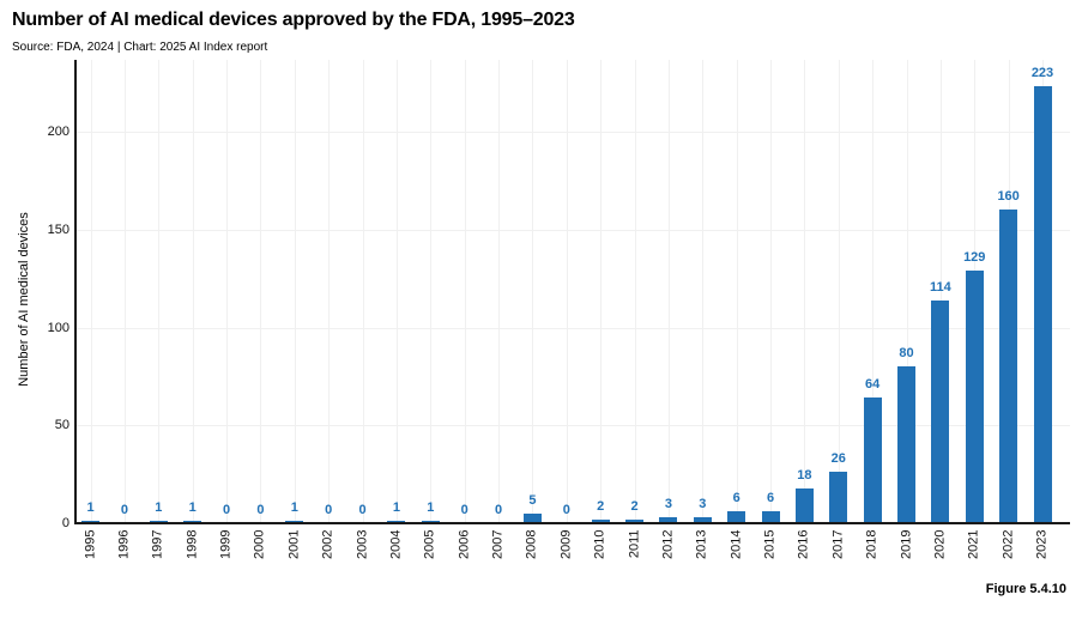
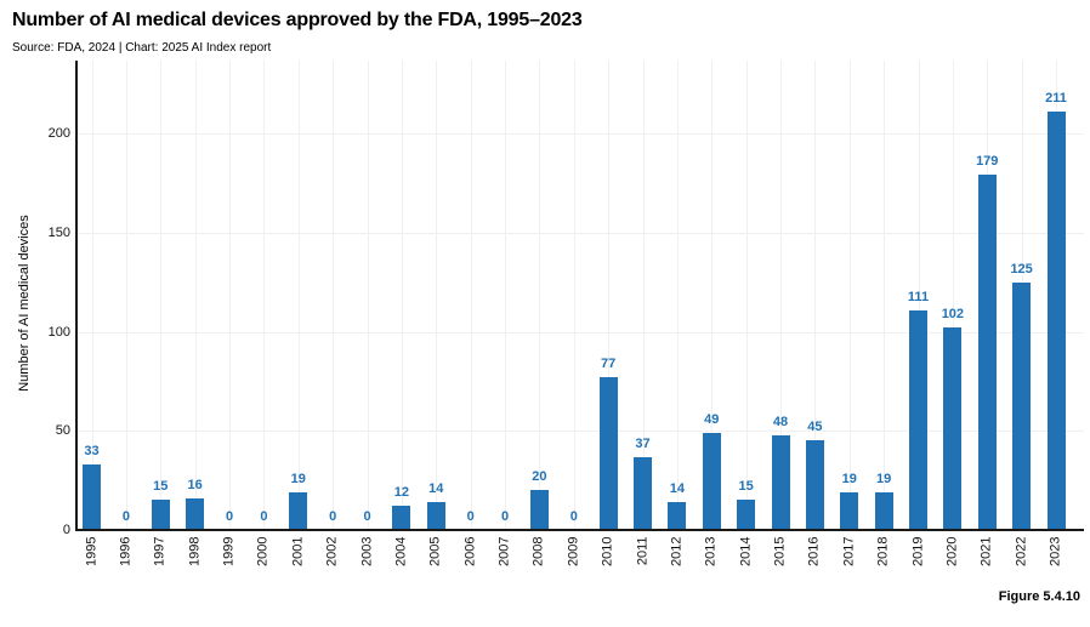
1995: 1 -> 33
1997: 1 -> 15
1998: 1 -> 16
2001: 1 -> 19
2004: 1 -> 12
2005: 1 -> 14
2008: 5 -> 20
2010: 2 -> 77
2011: 2 -> 37
2012: 3 -> 14
2013: 3 -> 49
2014: 6 -> 15
2015: 6 -> 48
2016: 18 -> 45
2017: 26 -> 19
2018: 64 -> 19
2019: 80 -> 111
2020: 114 -> 102
2021: 129 -> 179
2022: 160 -> 125
2023: 223 -> 211
